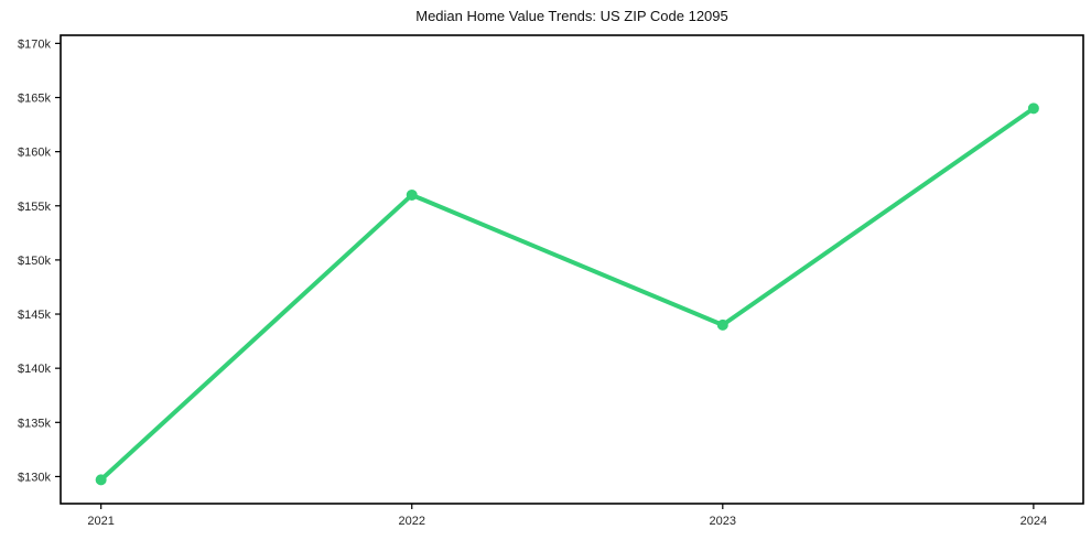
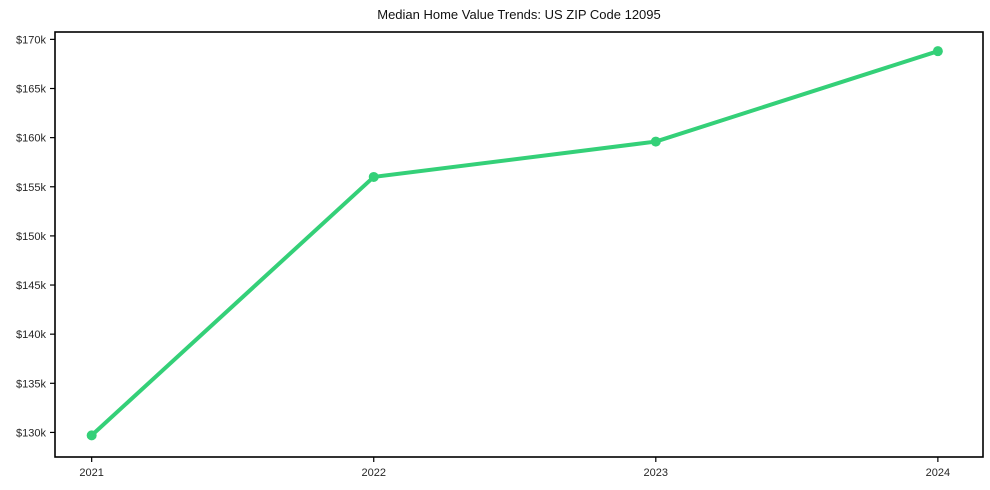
2023: $144k -> $160k
2024: $164k -> $169k
